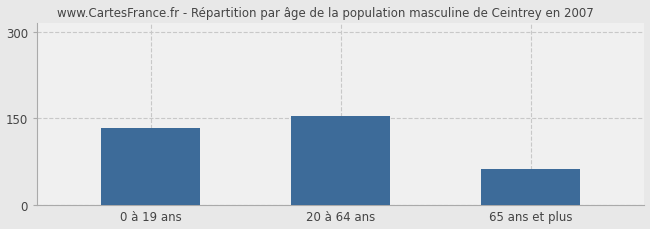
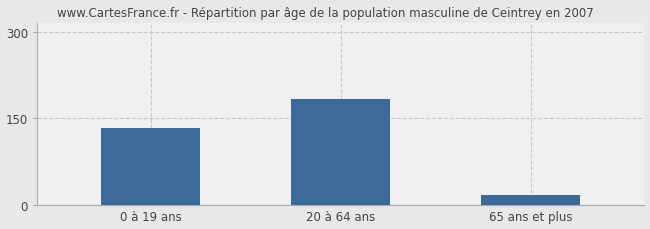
20 à 64 ans: 154 -> 183
65 ans et plus: 62 -> 17
